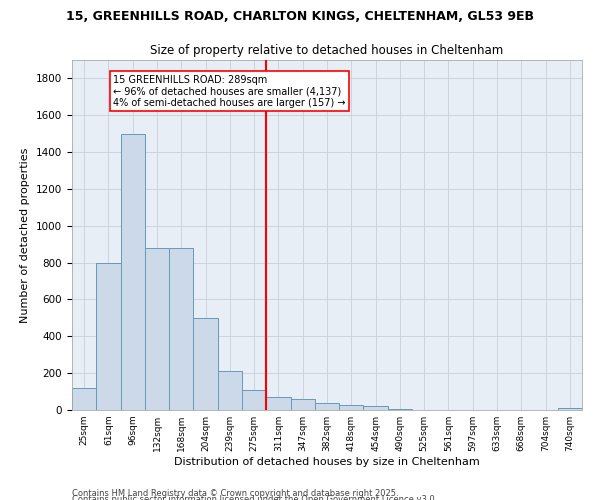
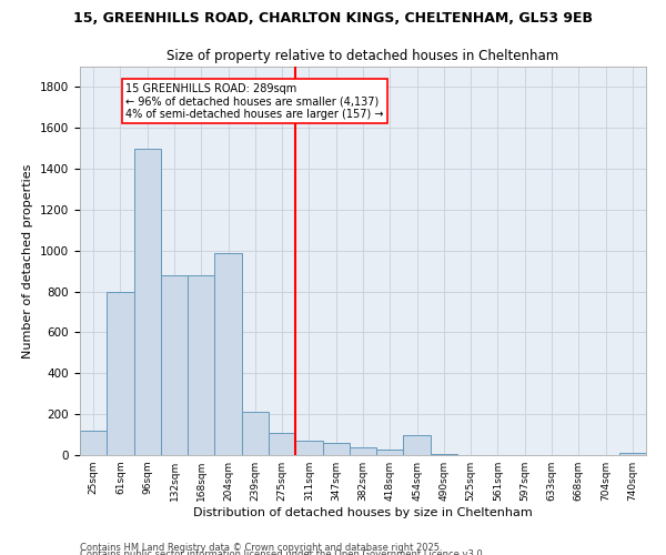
204sqm: 500 -> 990
454sqm: 20 -> 100
